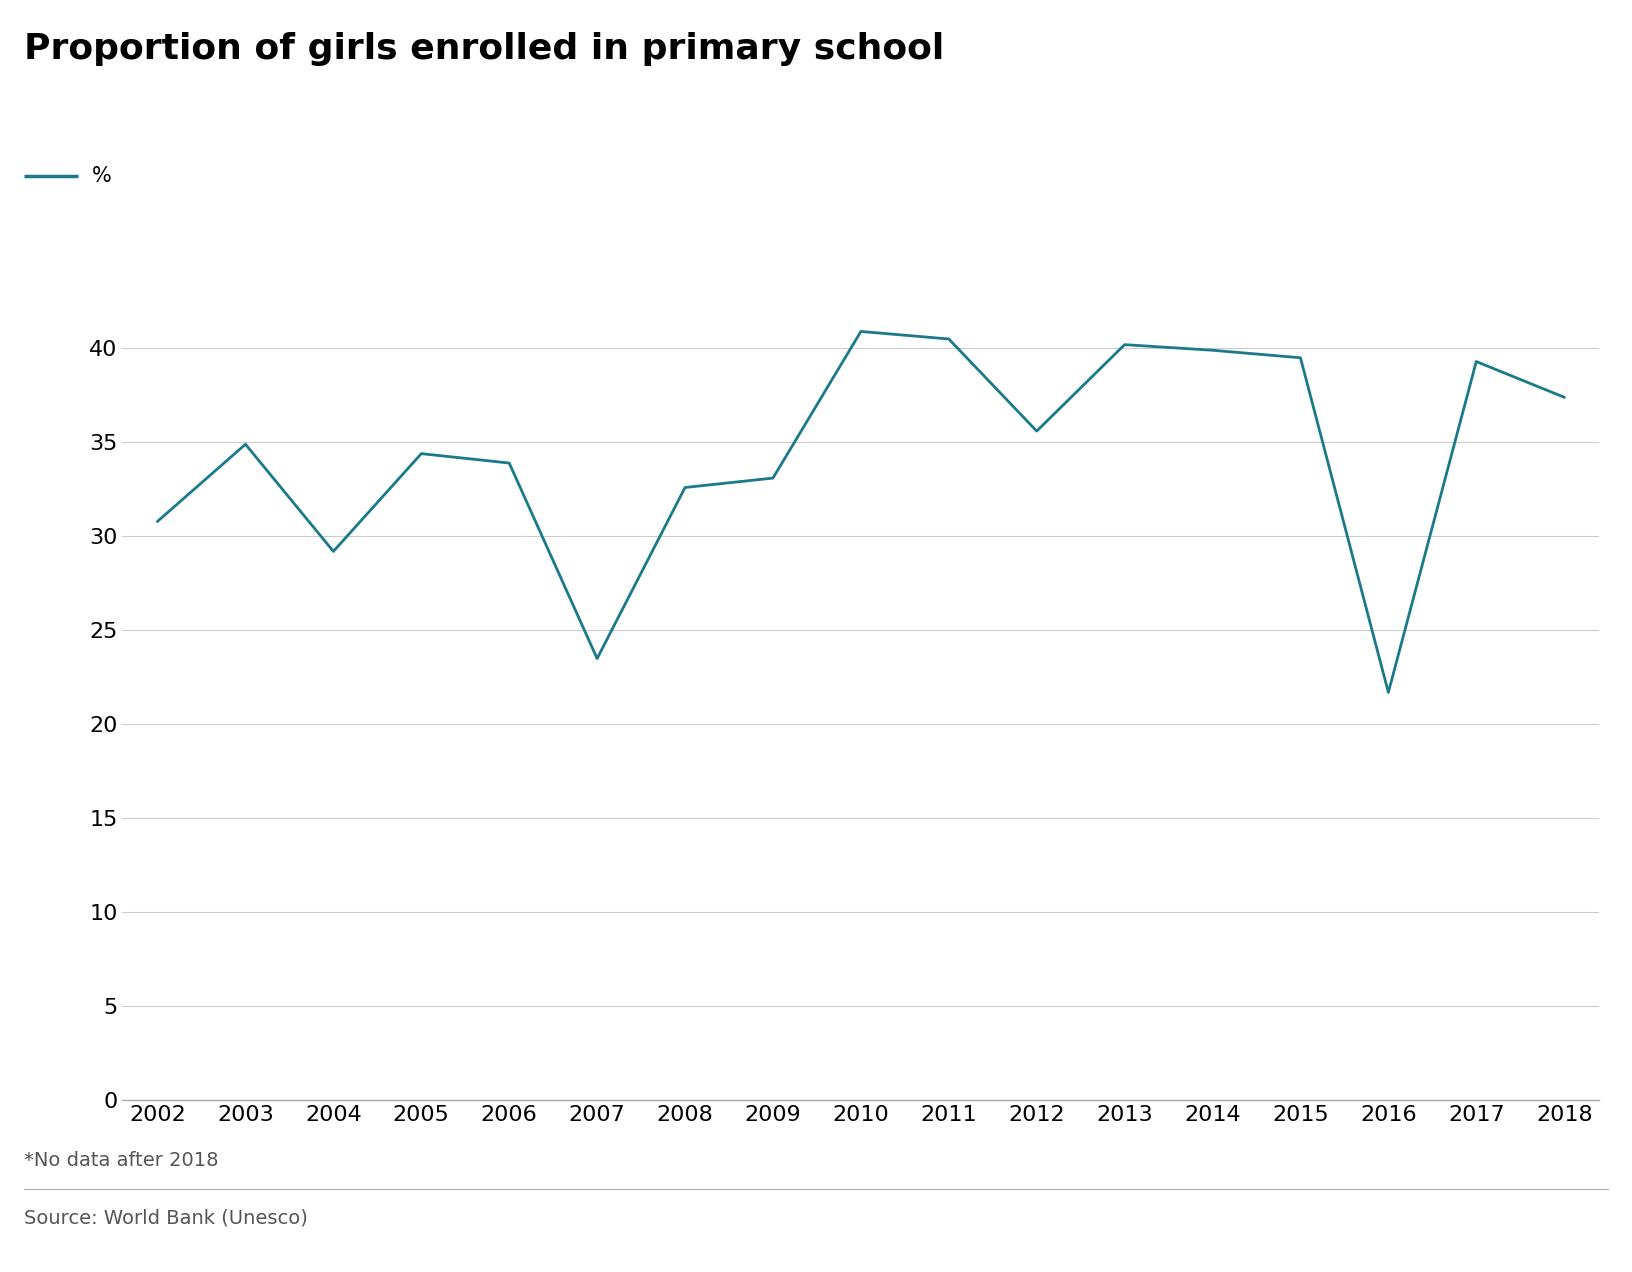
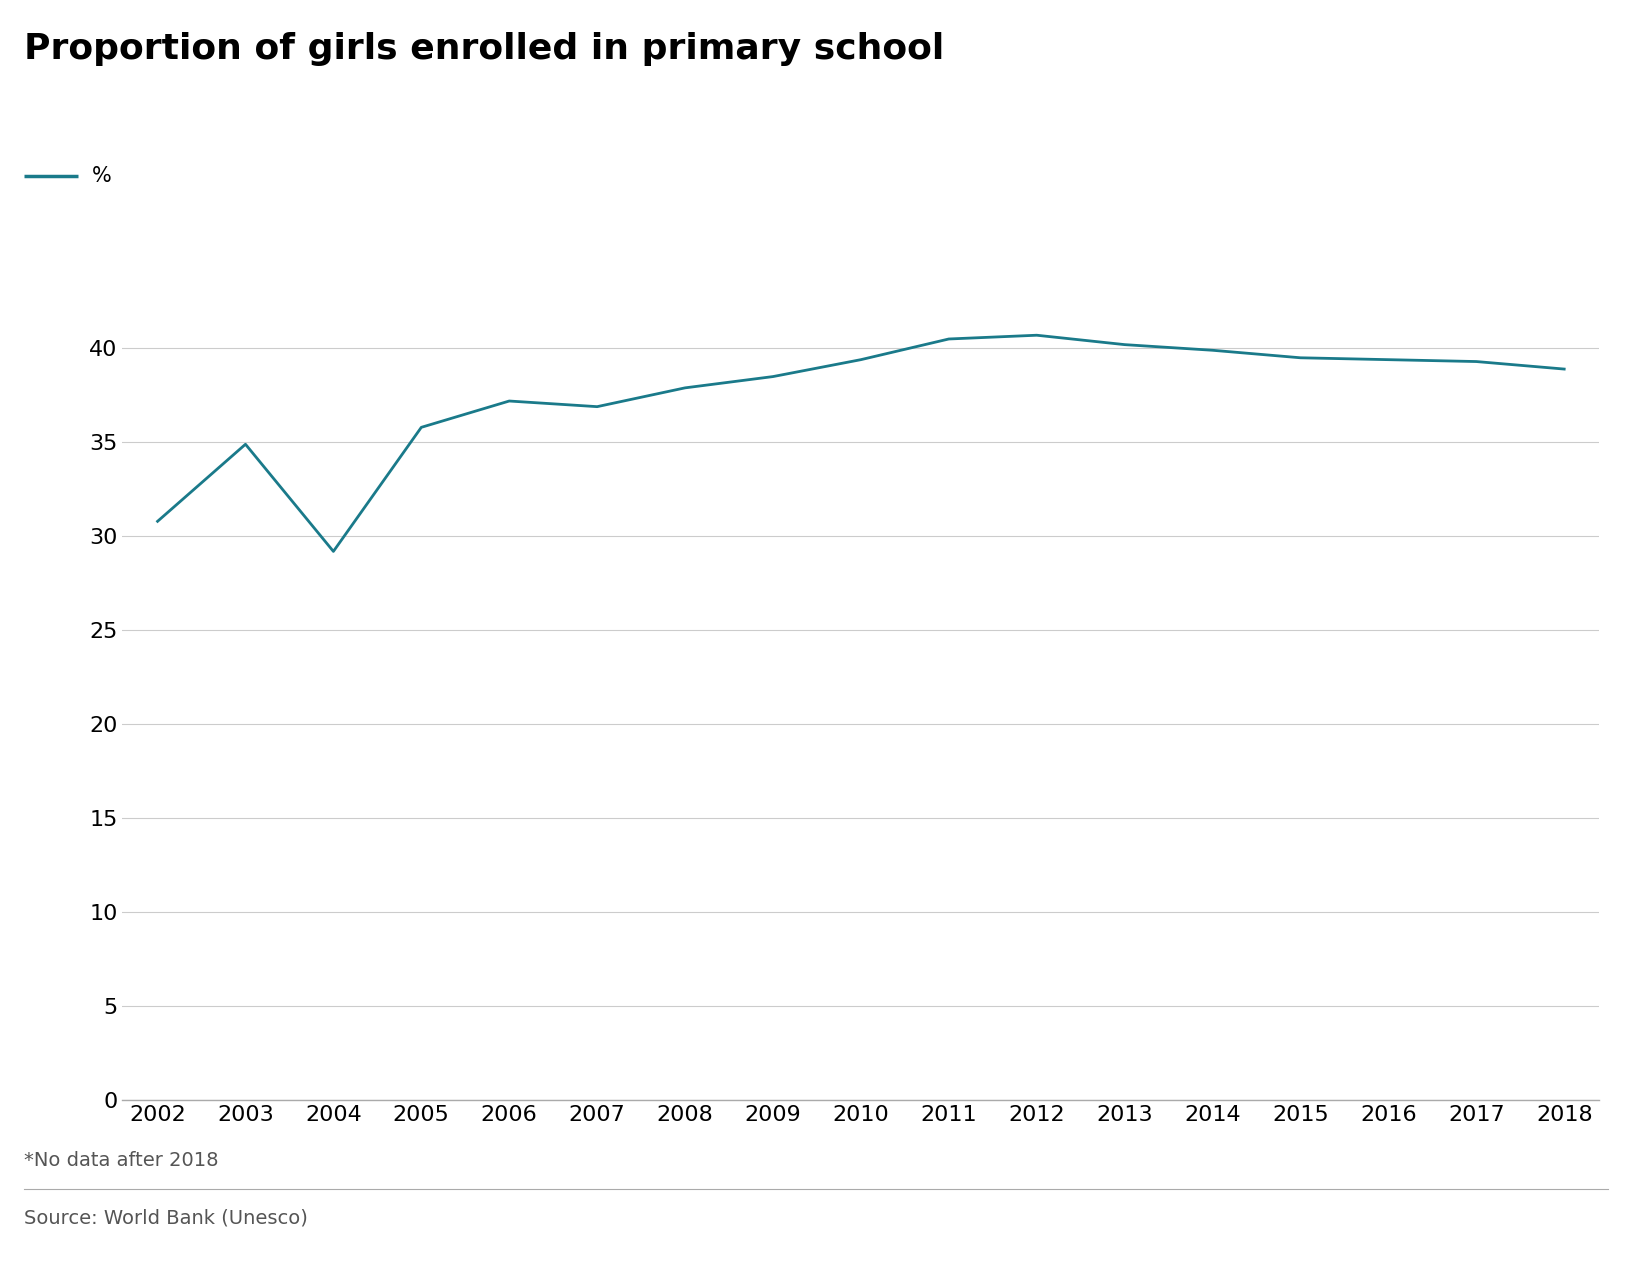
2005: 34.4 -> 35.8
2006: 33.9 -> 37.2
2007: 23.5 -> 36.9
2008: 32.6 -> 37.9
2009: 33.1 -> 38.5
2010: 40.9 -> 39.4
2012: 35.6 -> 40.7
2016: 21.7 -> 39.4
2018: 37.4 -> 38.9
